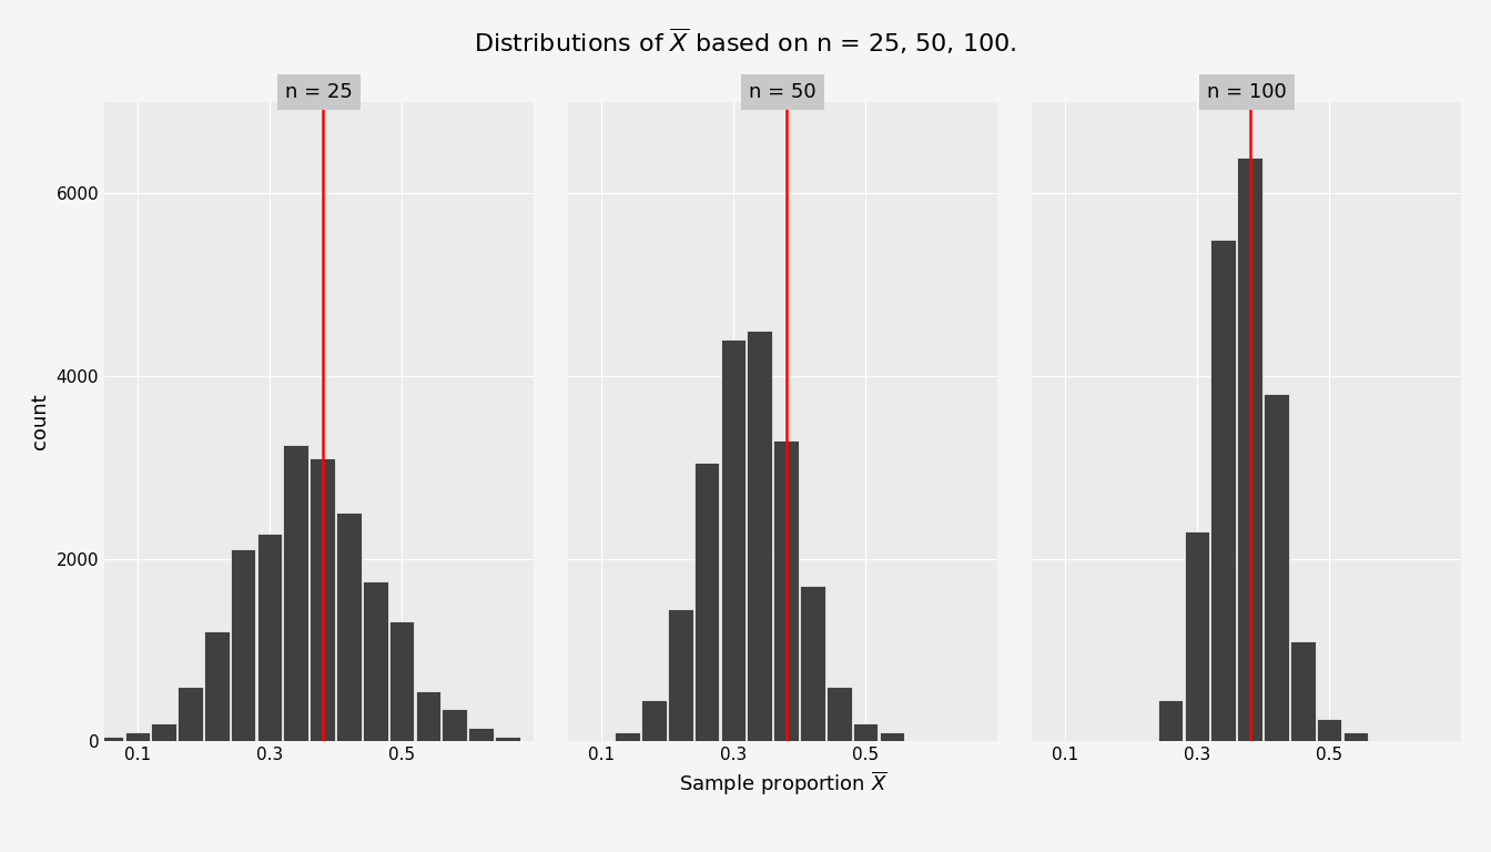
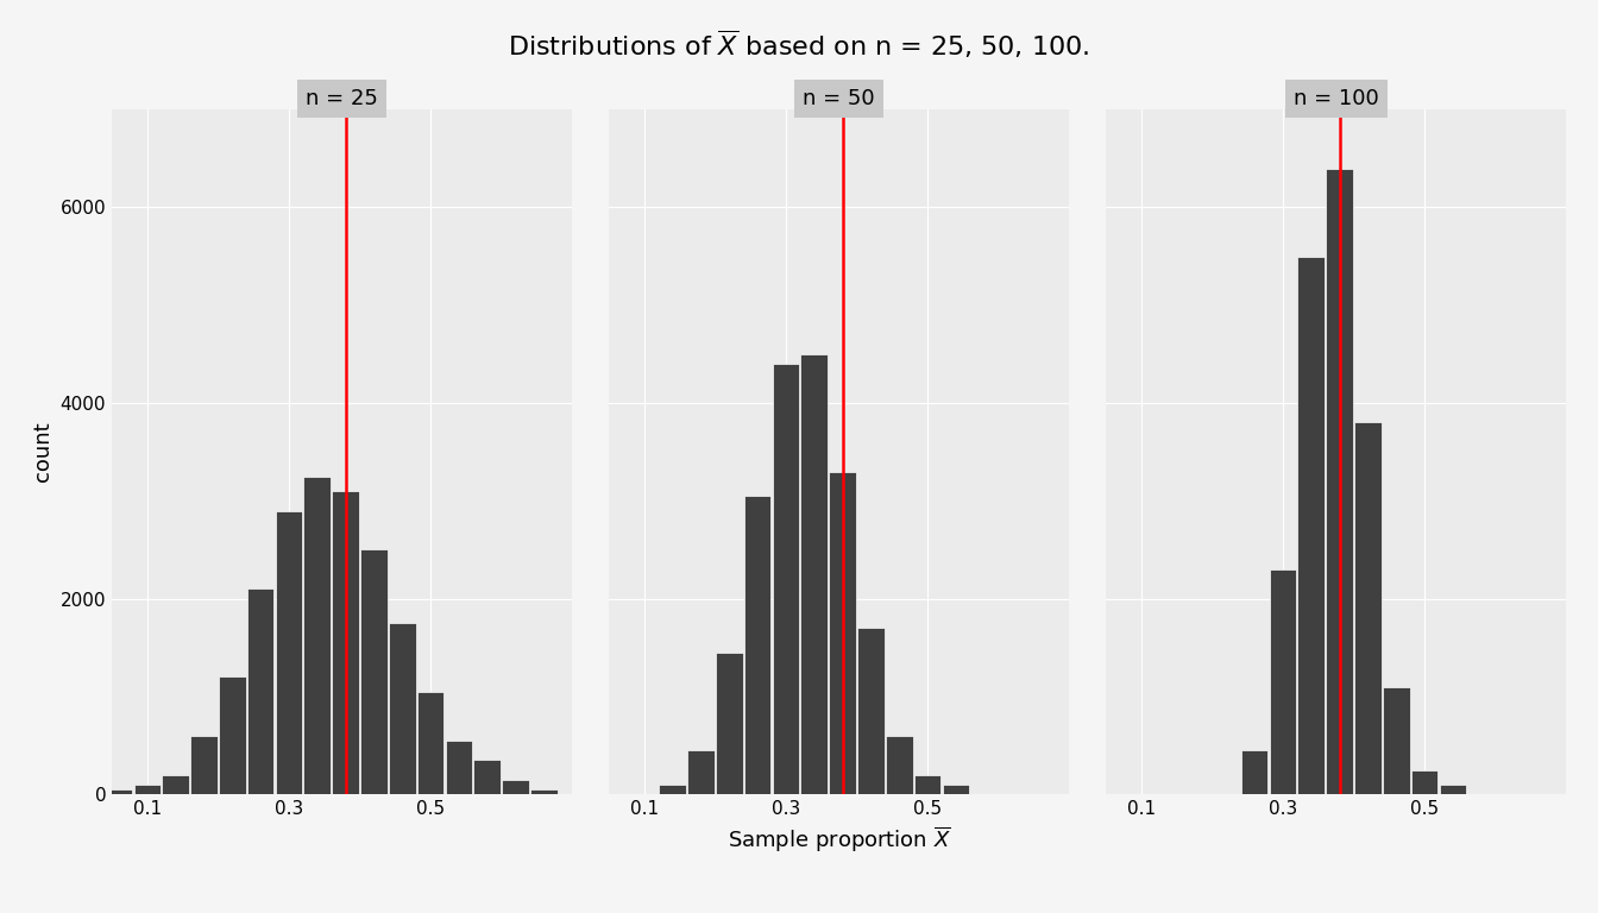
n = 25/0.3: 2280 -> 2900
n = 25/0.5: 1320 -> 1050
